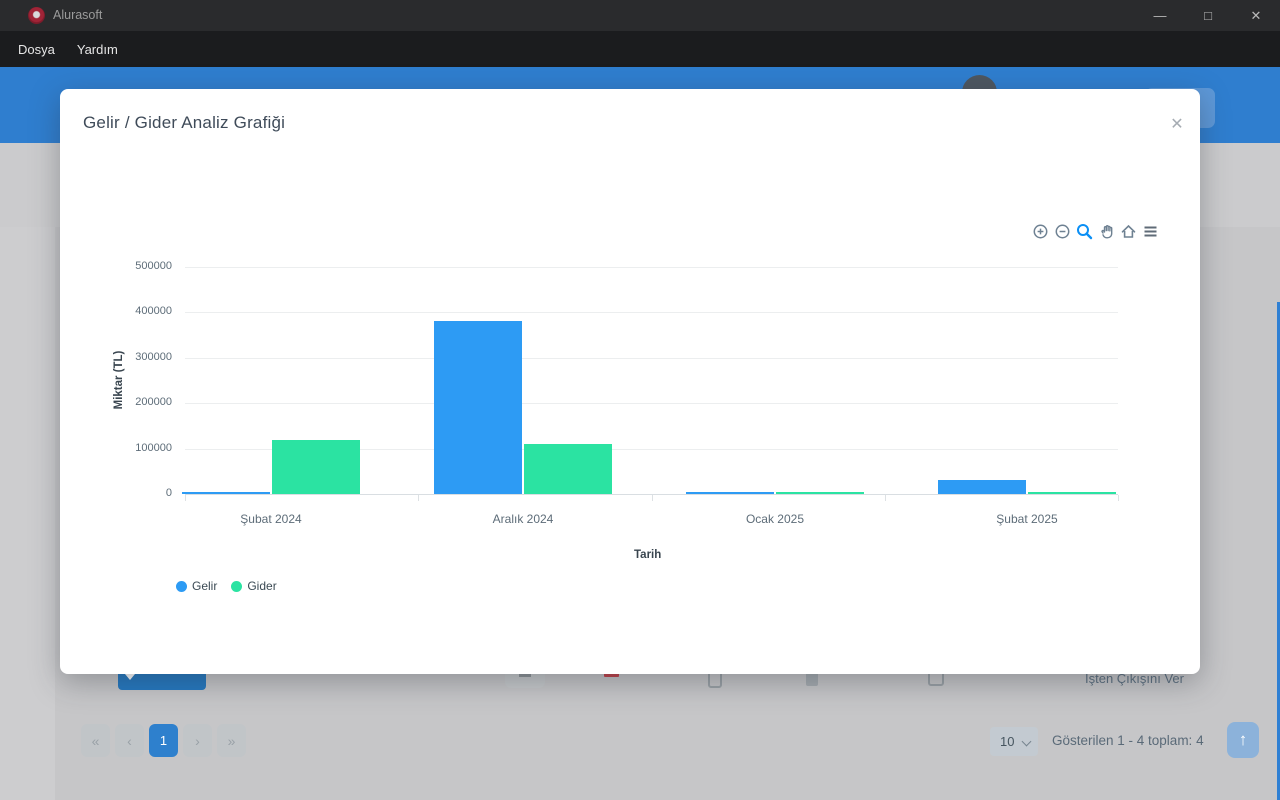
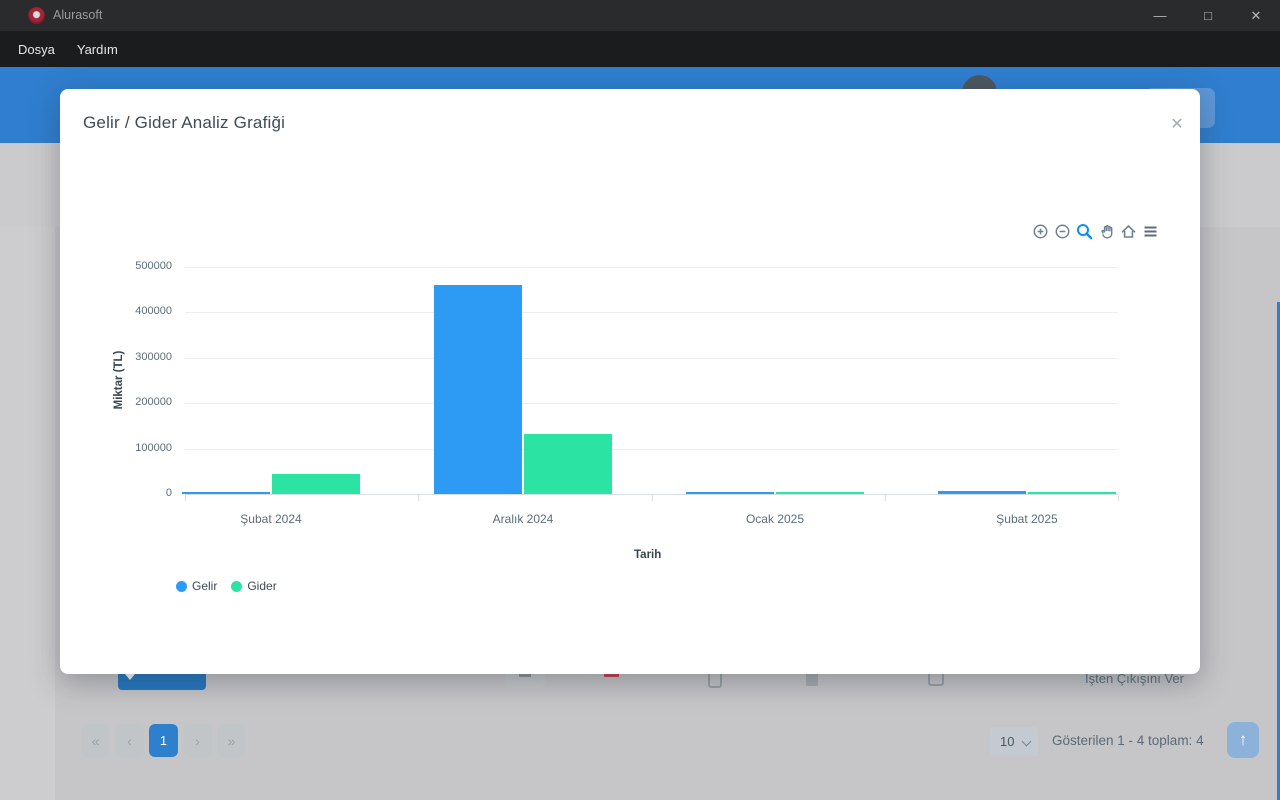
Gider/Şubat 2024: 120000 -> 40000
Gelir/Aralık 2024: 380000 -> 460000
Gider/Aralık 2024: 110000 -> 130000
Gelir/Şubat 2025: 30000 -> 10000
